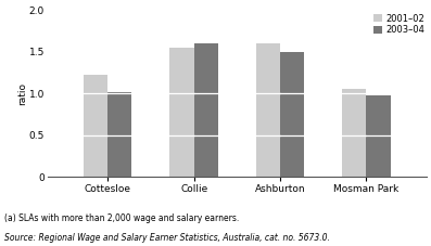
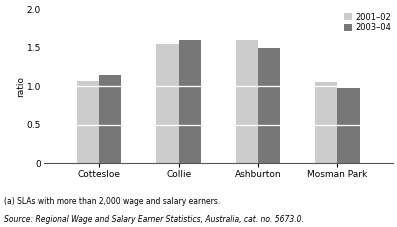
2001–02/Cottesloe: 1.22 -> 1.07
2003–04/Cottesloe: 1.02 -> 1.15
